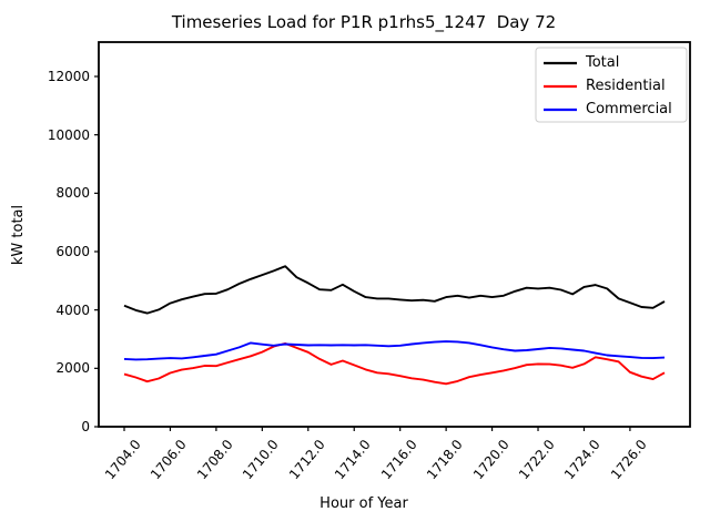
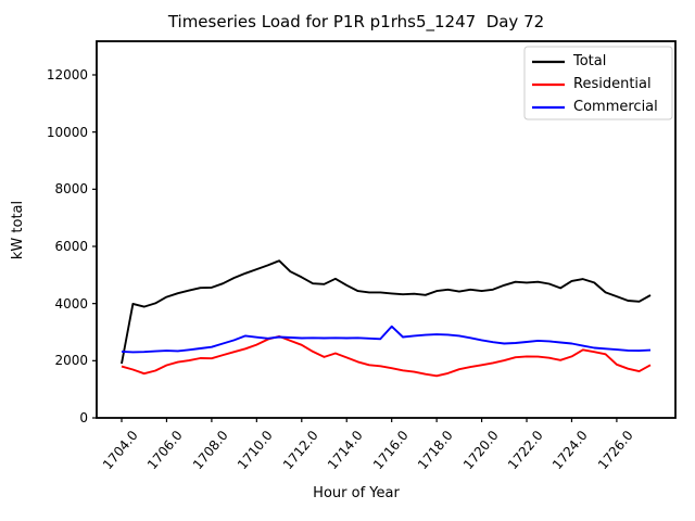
Total/1704.0: 4200 -> 1900
Commercial/1716.0: 2800 -> 3200
